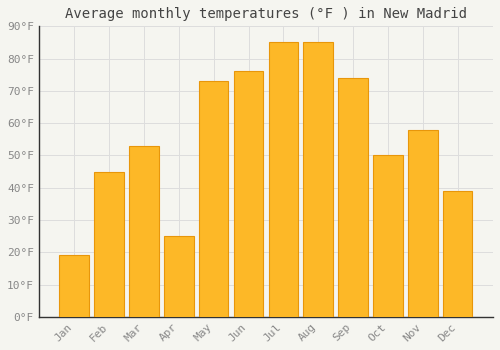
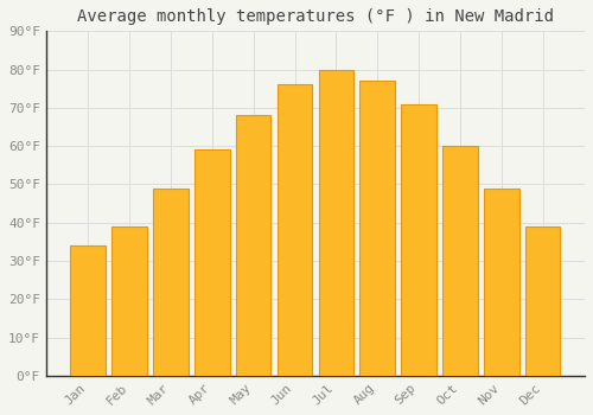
Jan: 19°F -> 34°F
Feb: 45°F -> 39°F
Mar: 53°F -> 49°F
Apr: 25°F -> 59°F
May: 73°F -> 68°F
Jul: 85°F -> 80°F
Aug: 85°F -> 77°F
Sep: 74°F -> 71°F
Oct: 50°F -> 60°F
Nov: 58°F -> 49°F
